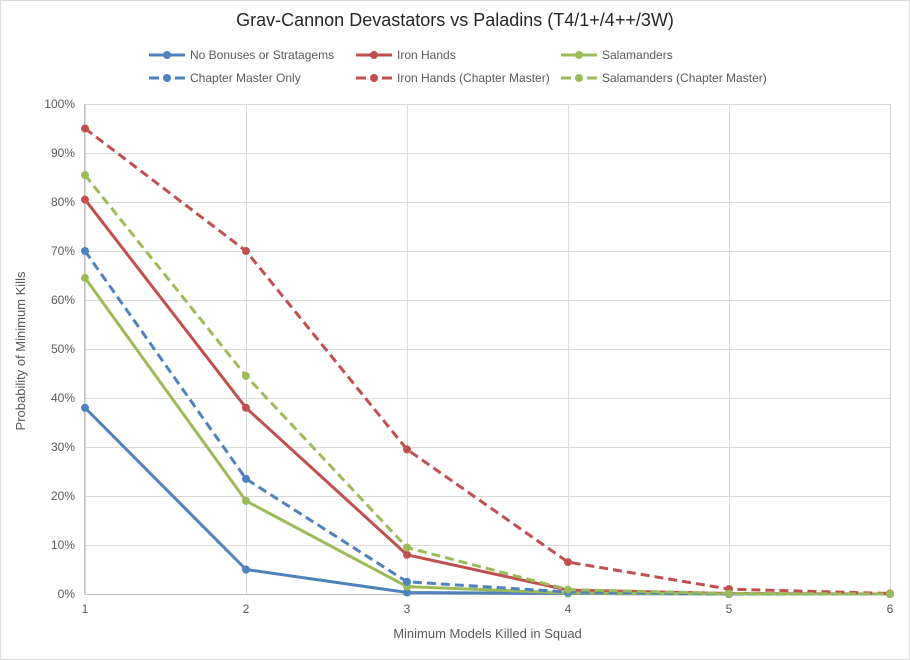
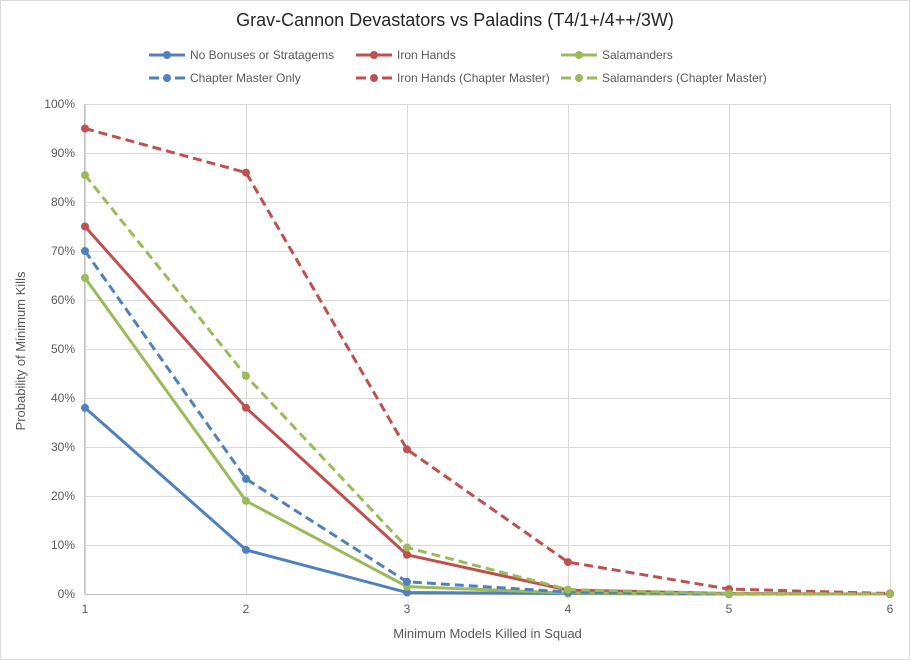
Iron Hands/1: 80% -> 75%
No Bonuses or Stratagems/2: 5% -> 9%
Iron Hands (Chapter Master)/2: 70% -> 86%
